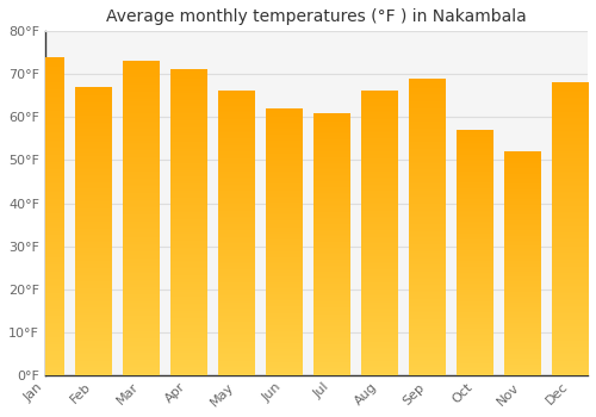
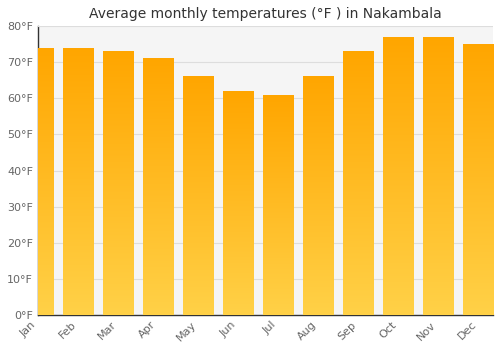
Feb: 67°F -> 74°F
Sep: 69°F -> 73°F
Oct: 57°F -> 77°F
Nov: 52°F -> 77°F
Dec: 68°F -> 75°F
